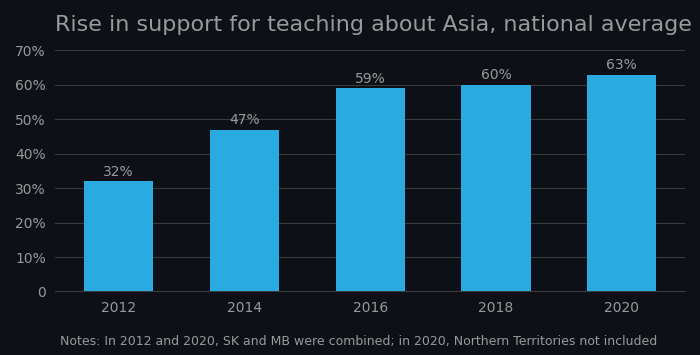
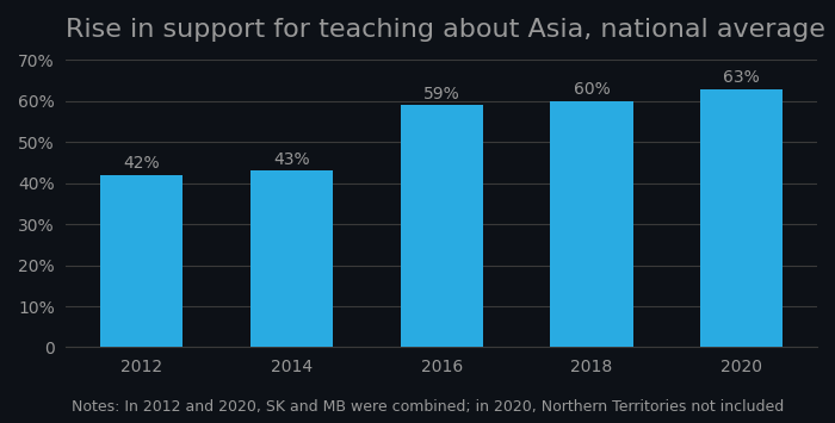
2012: 32% -> 42%
2014: 47% -> 43%
